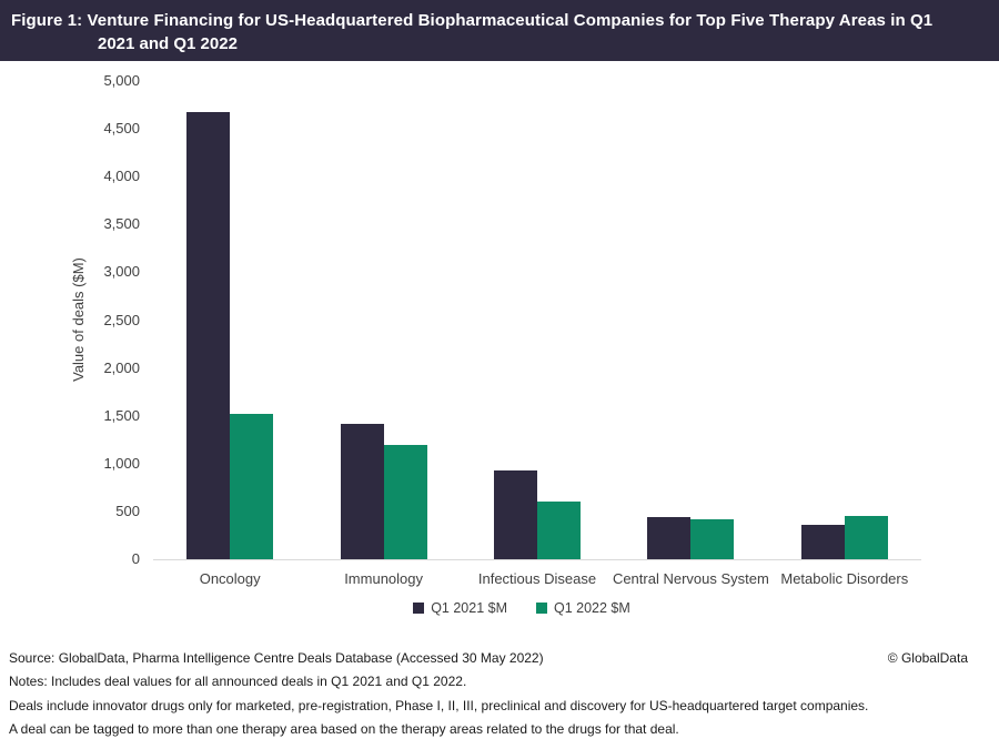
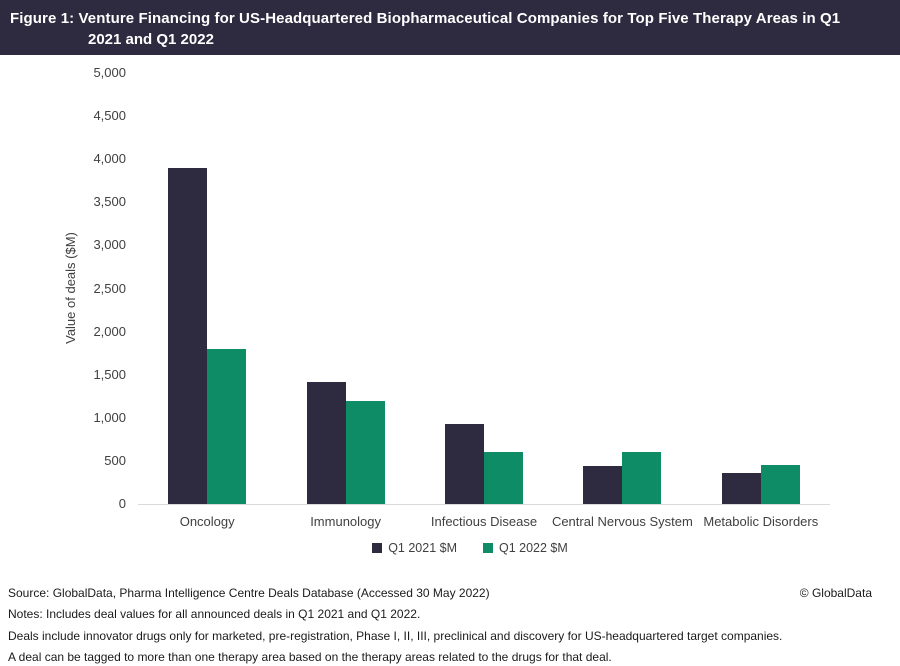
Q1 2021 $M/Oncology: 4700 -> 3900
Q1 2022 $M/Oncology: 1500 -> 1800
Q1 2022 $M/Central Nervous System: 400 -> 600
